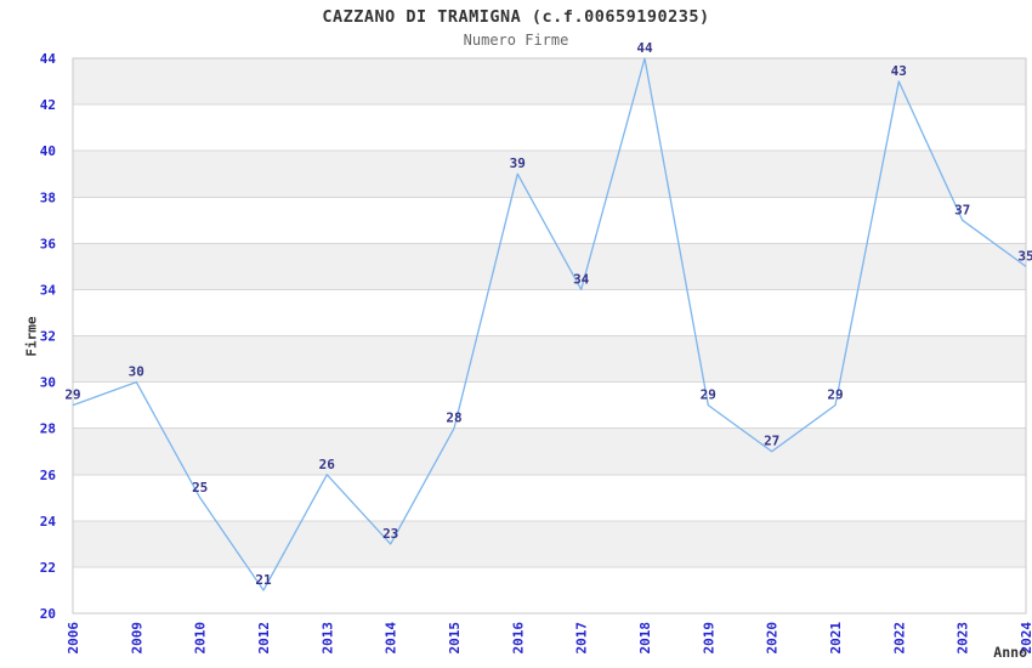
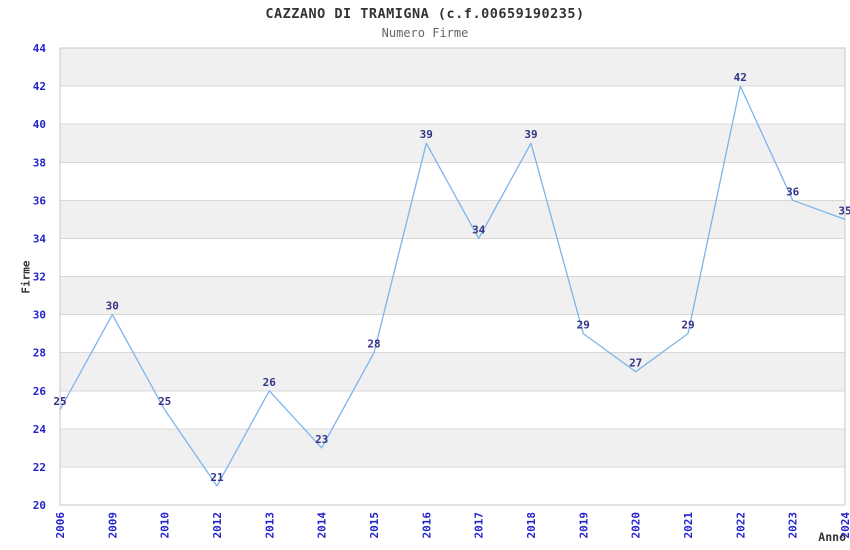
2006: 29 -> 25
2018: 44 -> 39
2022: 43 -> 42
2023: 37 -> 36
